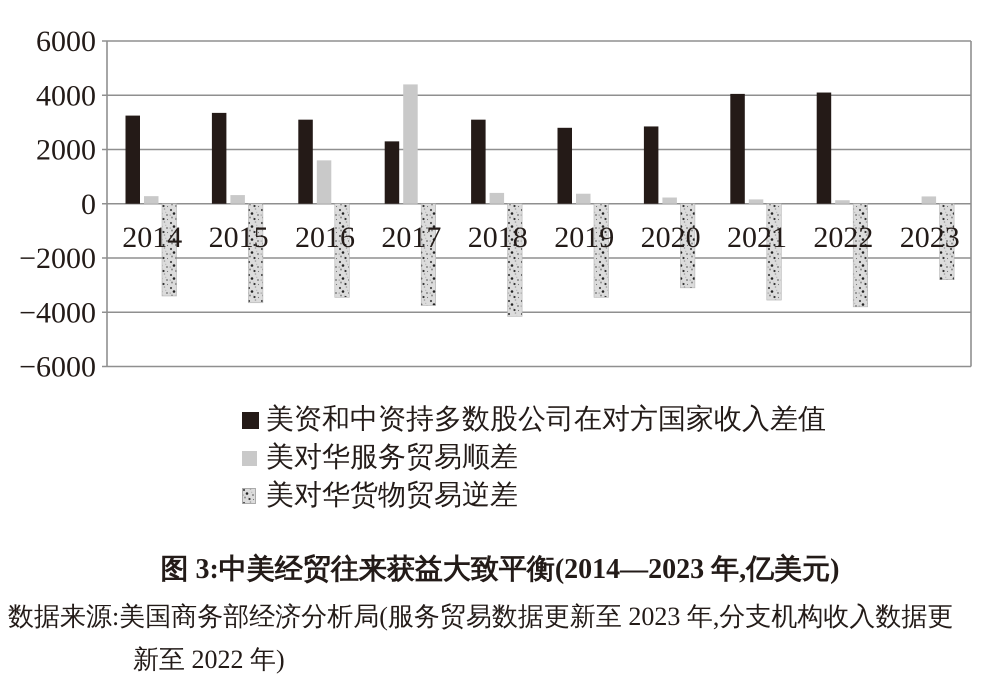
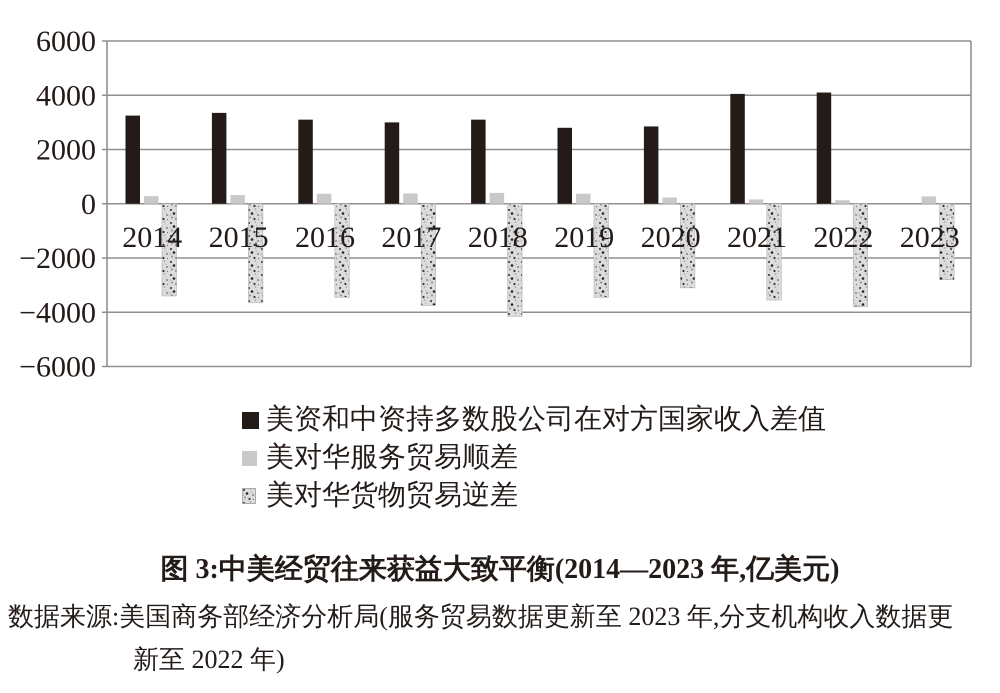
美对华服务贸易顺差/2016: 1600 -> 400
美资和中资持多数股公司在对方国家收入差值/2017: 2300 -> 3000
美对华服务贸易顺差/2017: 4400 -> 400
